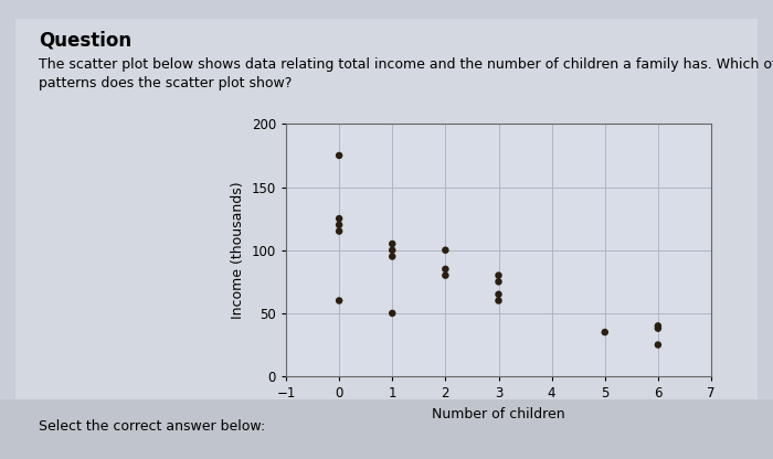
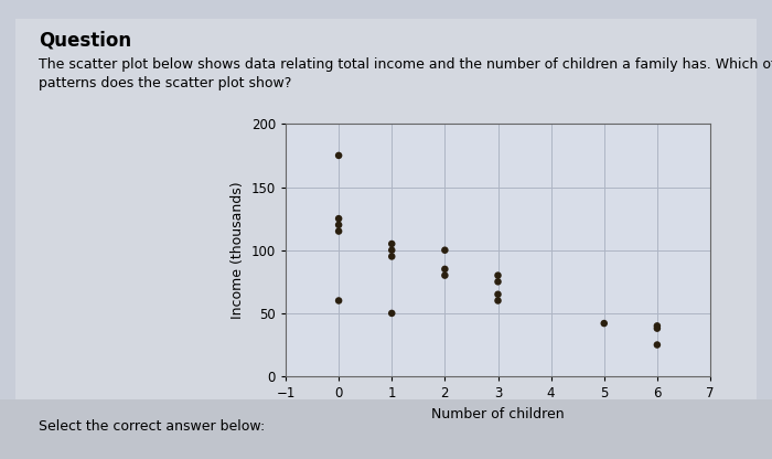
5: 35 -> 42
